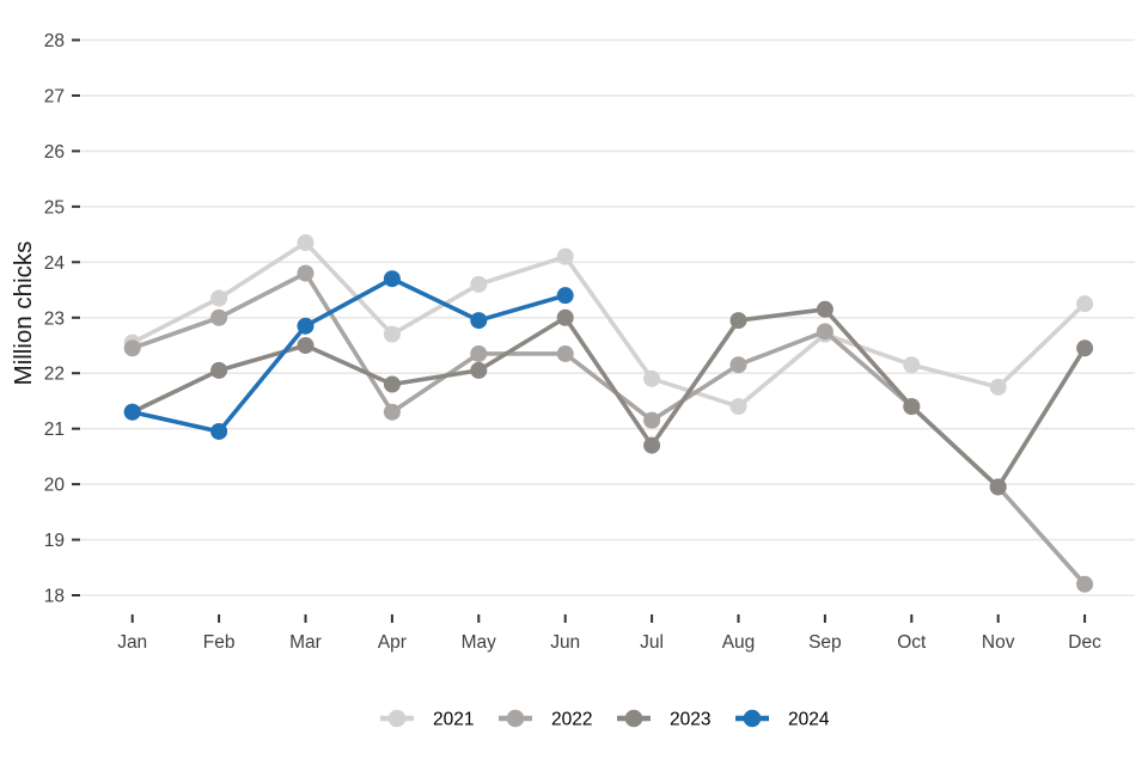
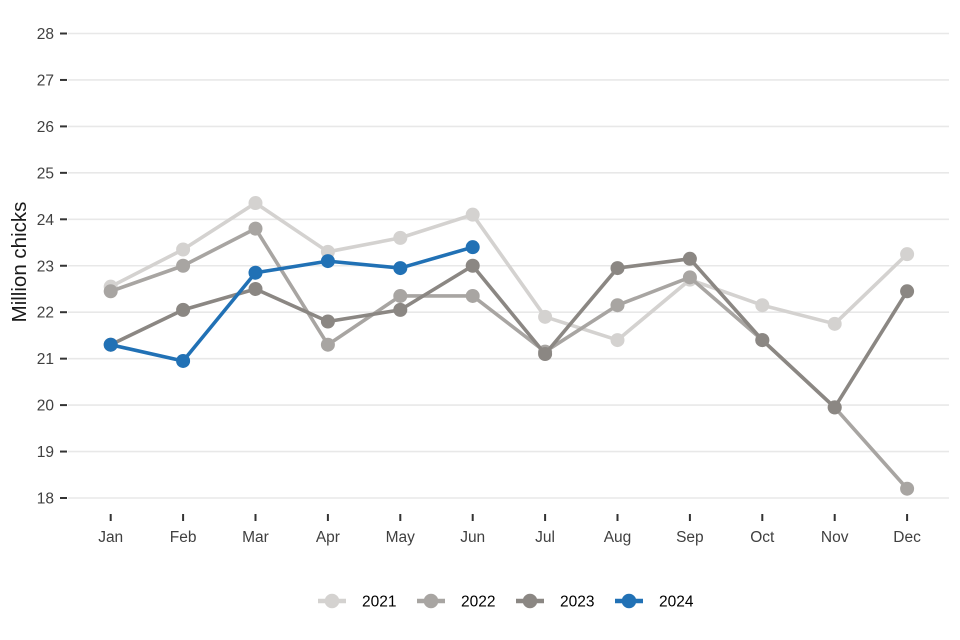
2021/Apr: 22.7 -> 23.3
2024/Apr: 23.7 -> 23.1
2023/Jul: 20.7 -> 21.1
